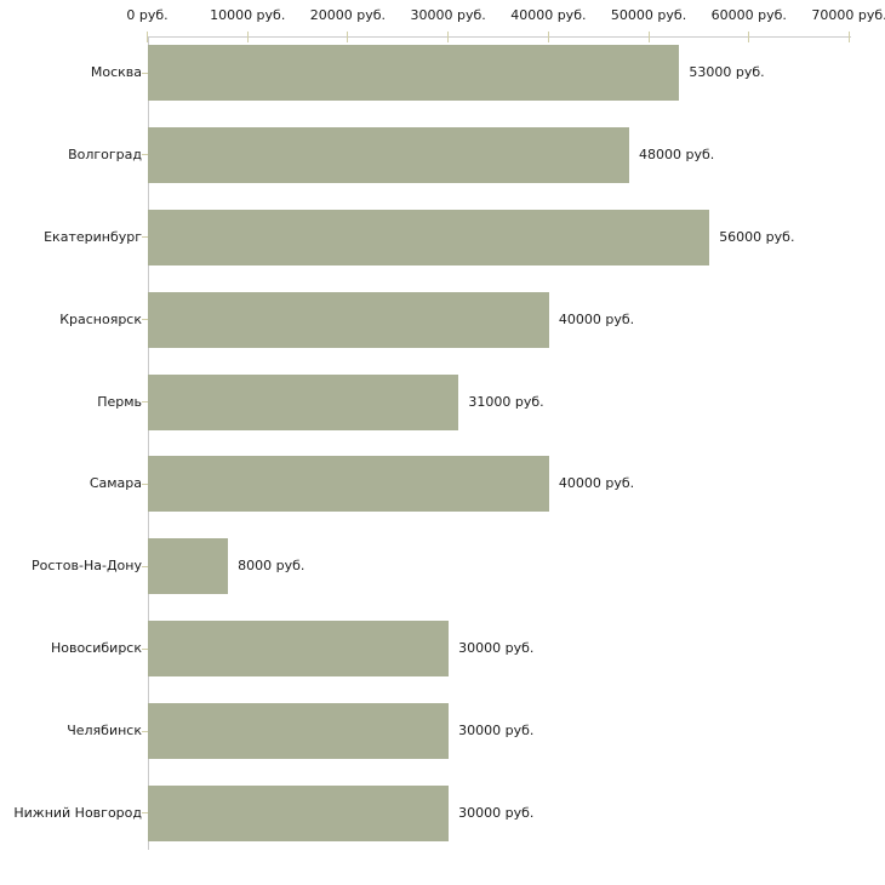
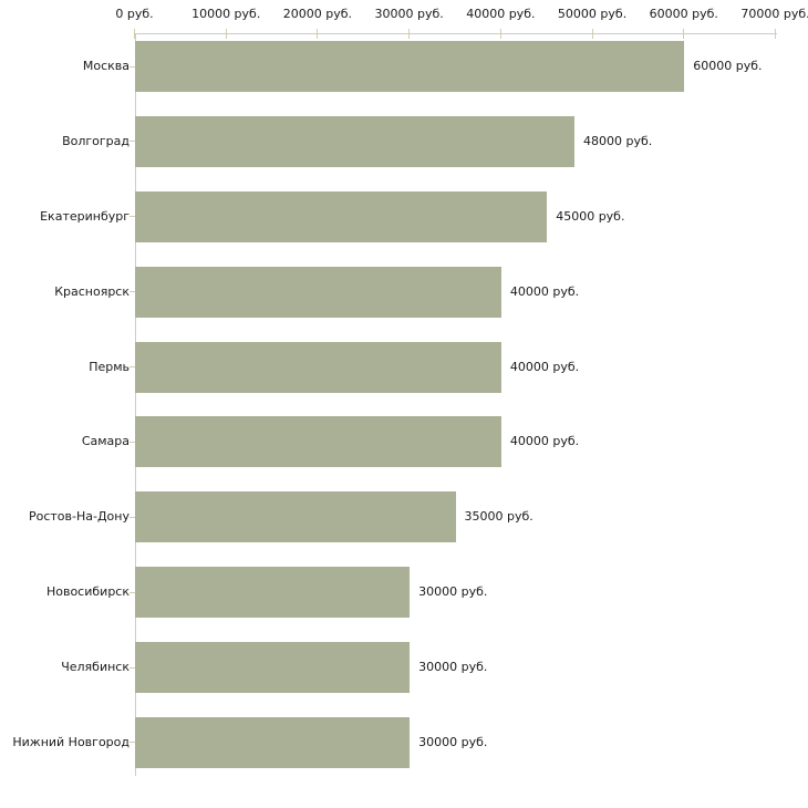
Москва: 53000 -> 60000
Екатеринбург: 56000 -> 45000
Пермь: 31000 -> 40000
Ростов-На-Дону: 8000 -> 35000
